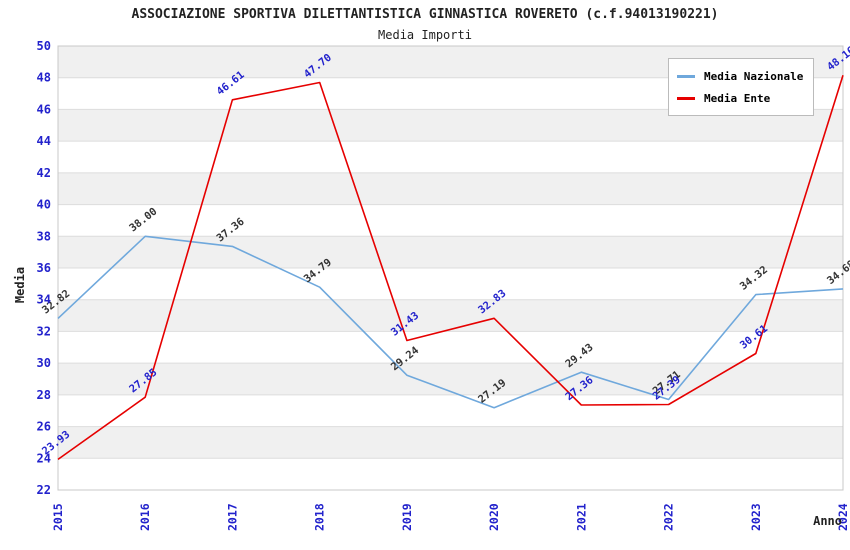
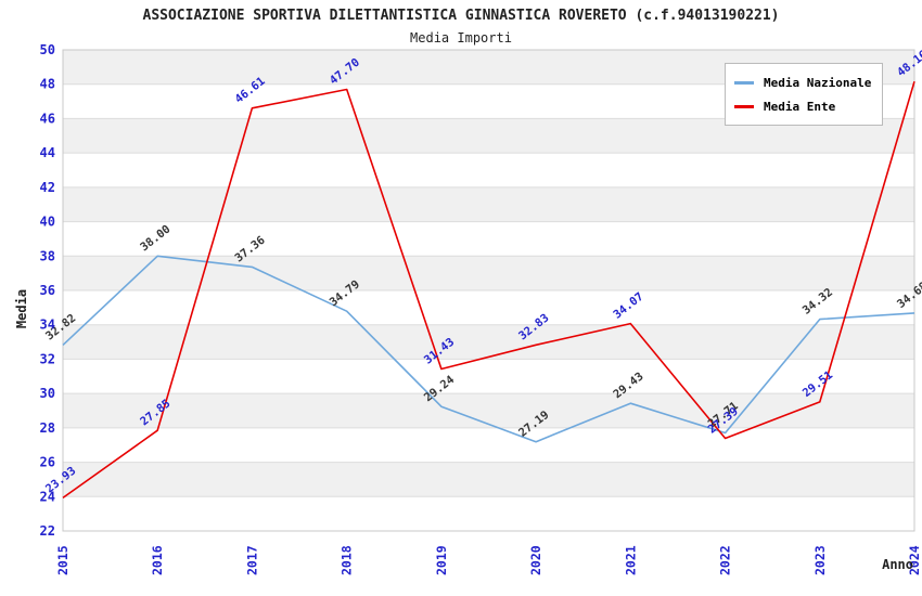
Media Ente/2021: 27.36 -> 34.07
Media Ente/2023: 30.61 -> 29.51
